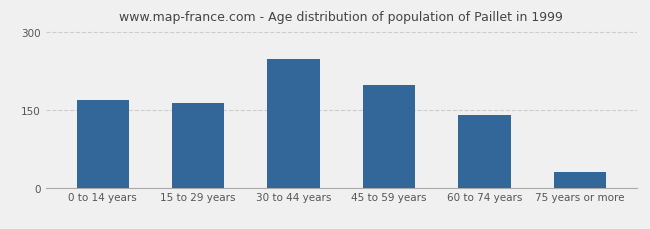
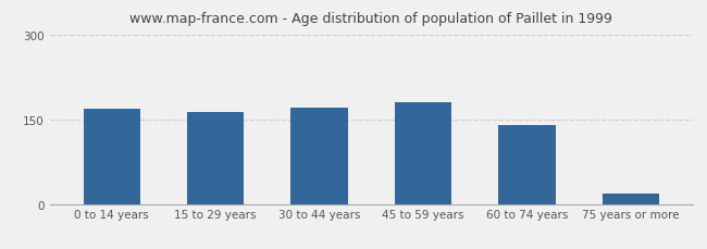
30 to 44 years: 248 -> 171
45 to 59 years: 198 -> 181
75 years or more: 30 -> 19
